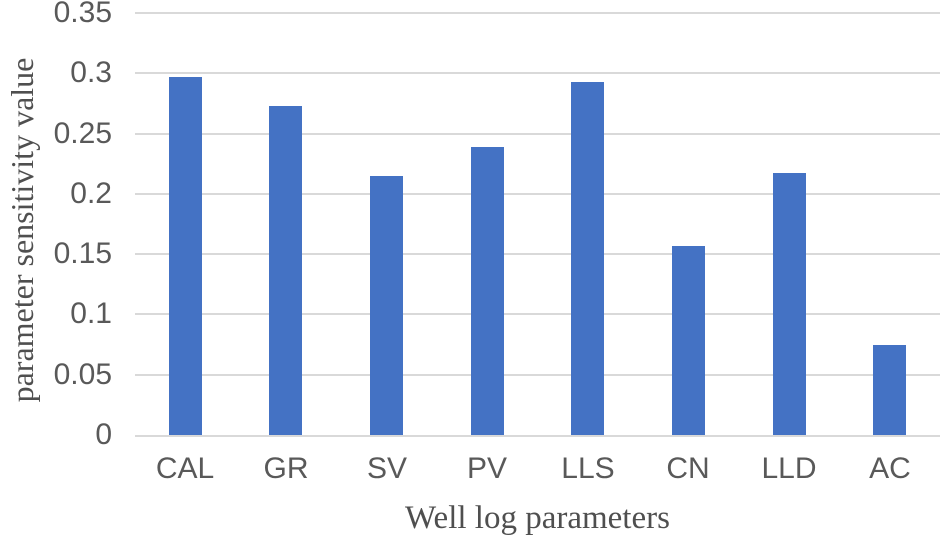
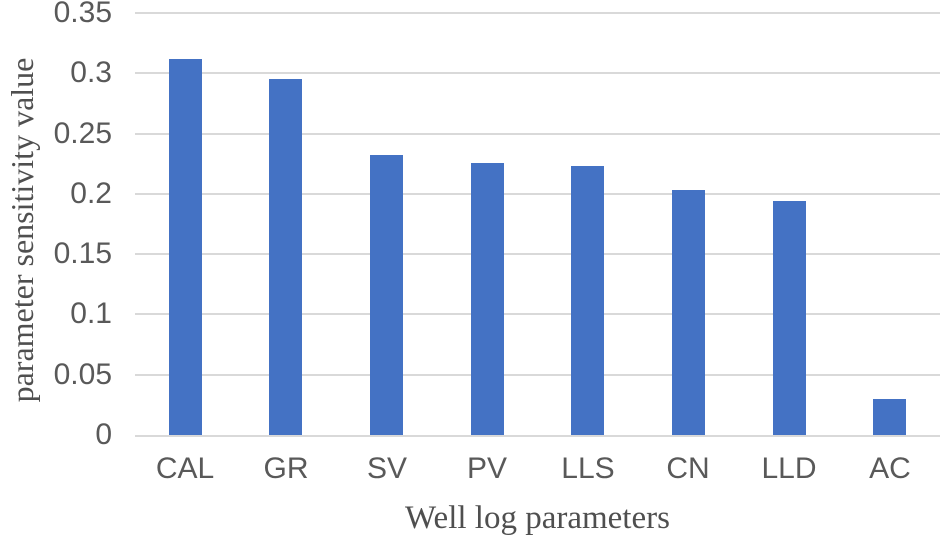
CAL: 0.297 -> 0.312
GR: 0.273 -> 0.295
SV: 0.215 -> 0.232
PV: 0.239 -> 0.226
LLS: 0.293 -> 0.223
CN: 0.157 -> 0.203
LLD: 0.217 -> 0.194
AC: 0.075 -> 0.030
